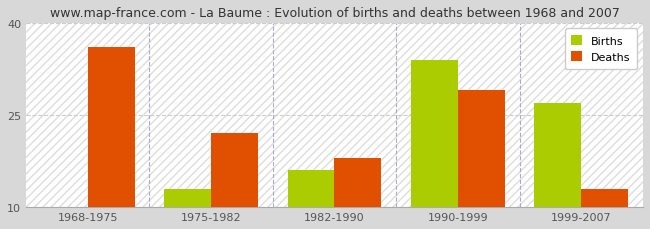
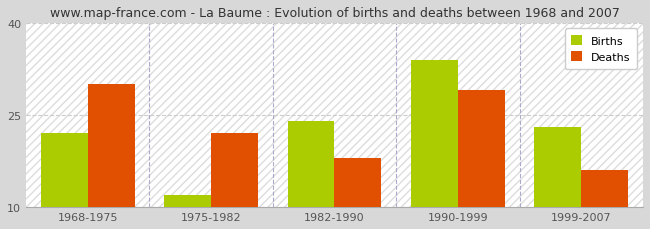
Births/1968-1975: 10 -> 22
Deaths/1968-1975: 36 -> 30
Births/1975-1982: 13 -> 12
Births/1982-1990: 16 -> 24
Births/1999-2007: 27 -> 23
Deaths/1999-2007: 13 -> 16
